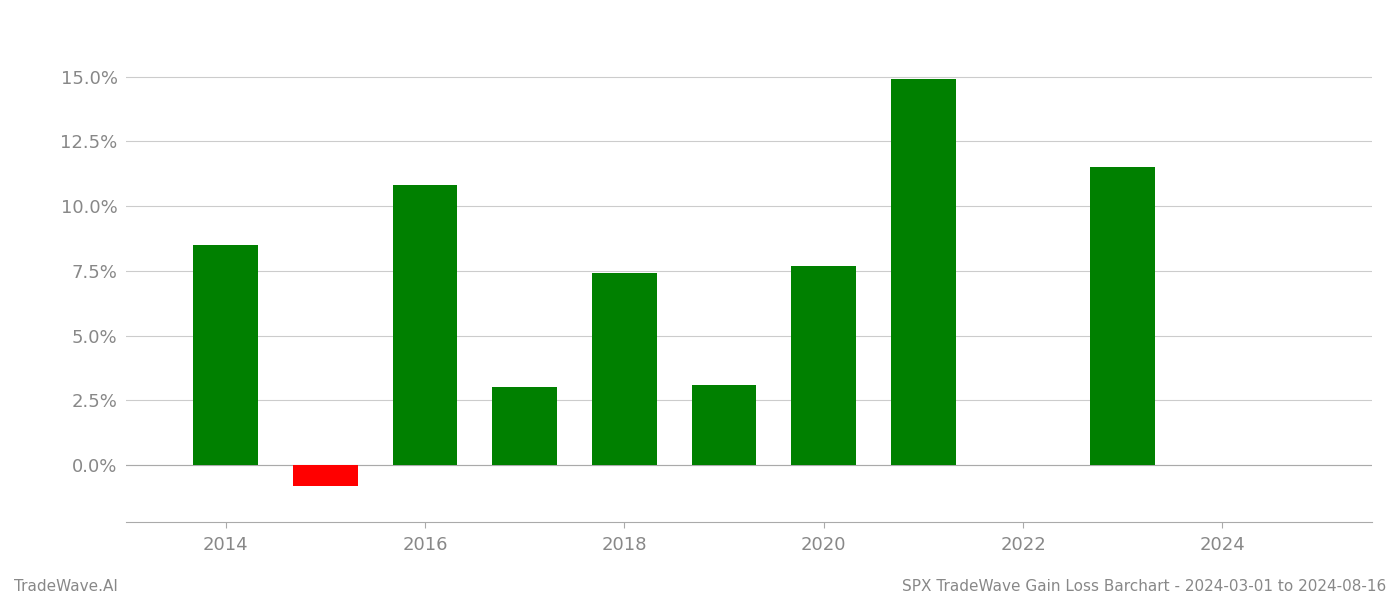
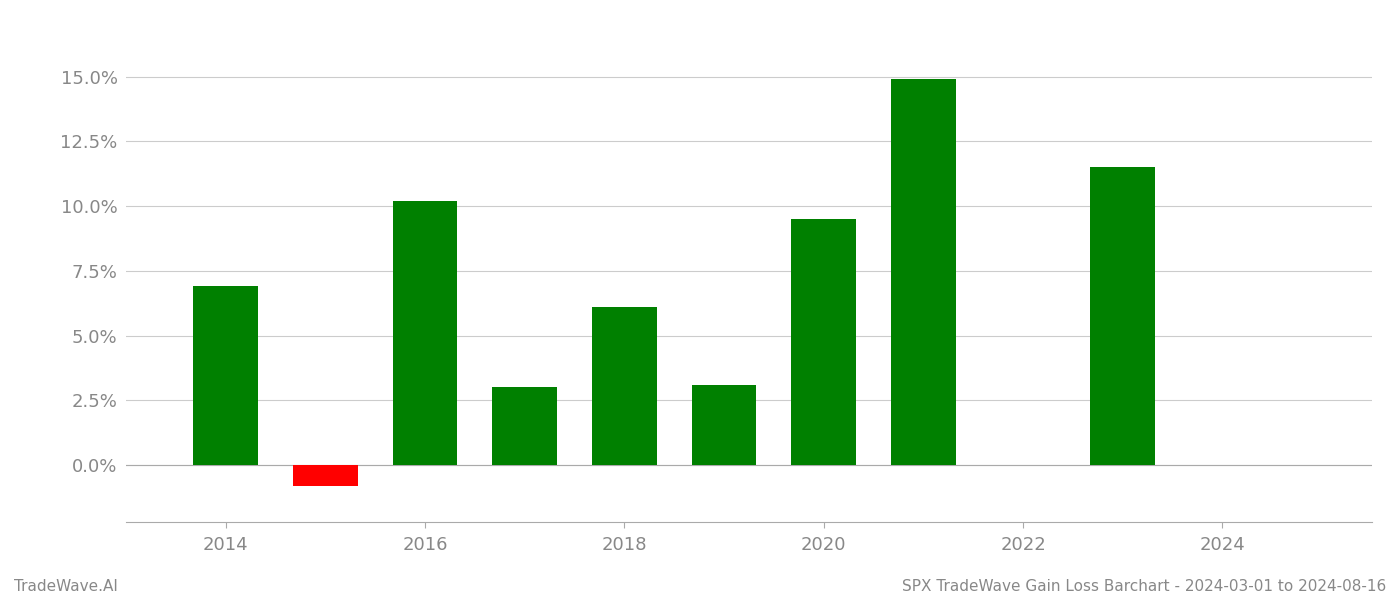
2014: 8.5% -> 6.9%
2016: 10.8% -> 10.2%
2018: 7.4% -> 6.1%
2020: 7.7% -> 9.5%
